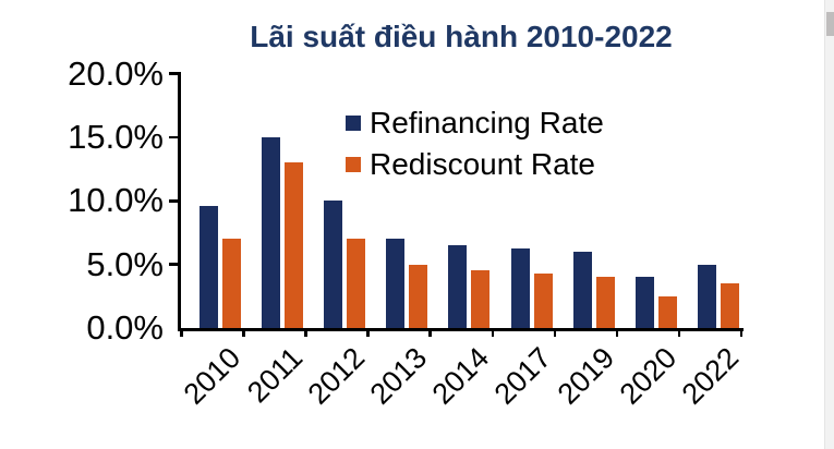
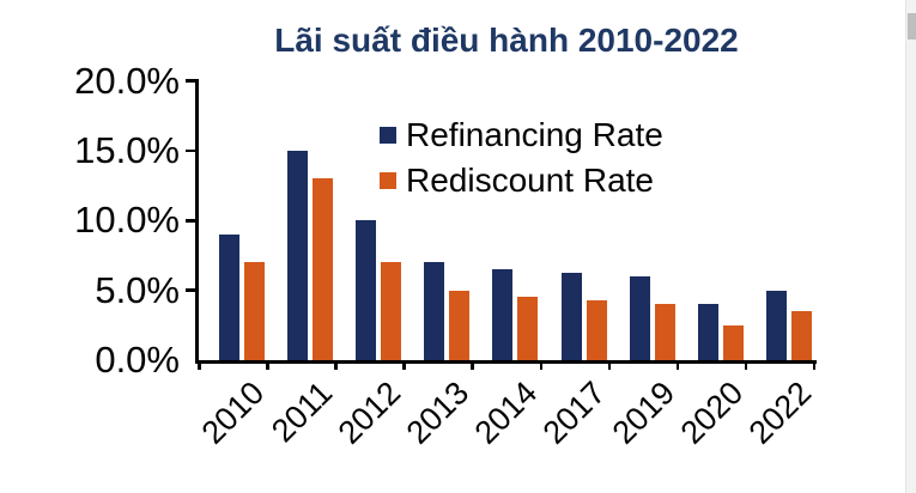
Refinancing Rate/2010: 9.6% -> 9.0%
